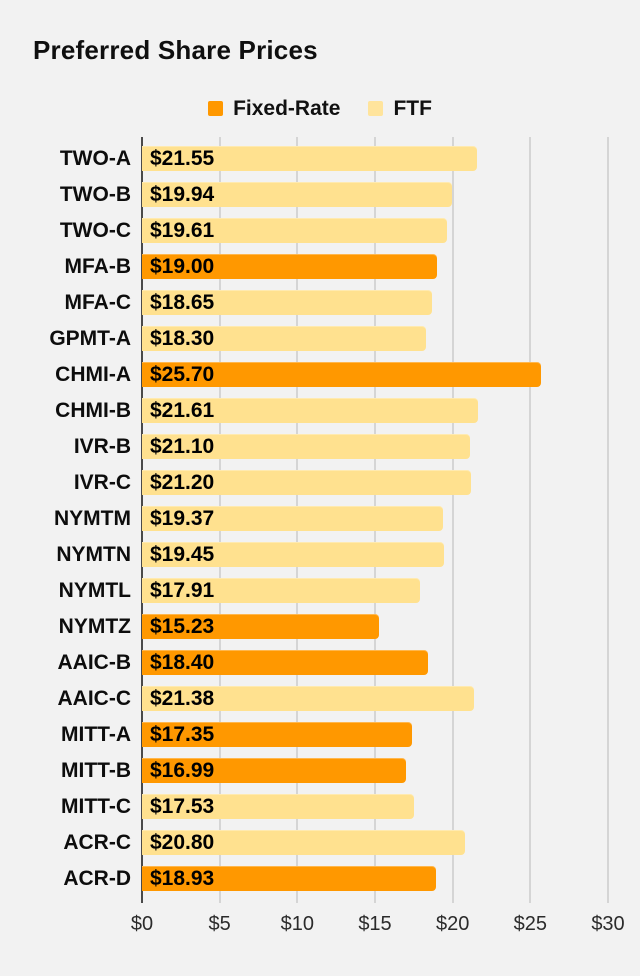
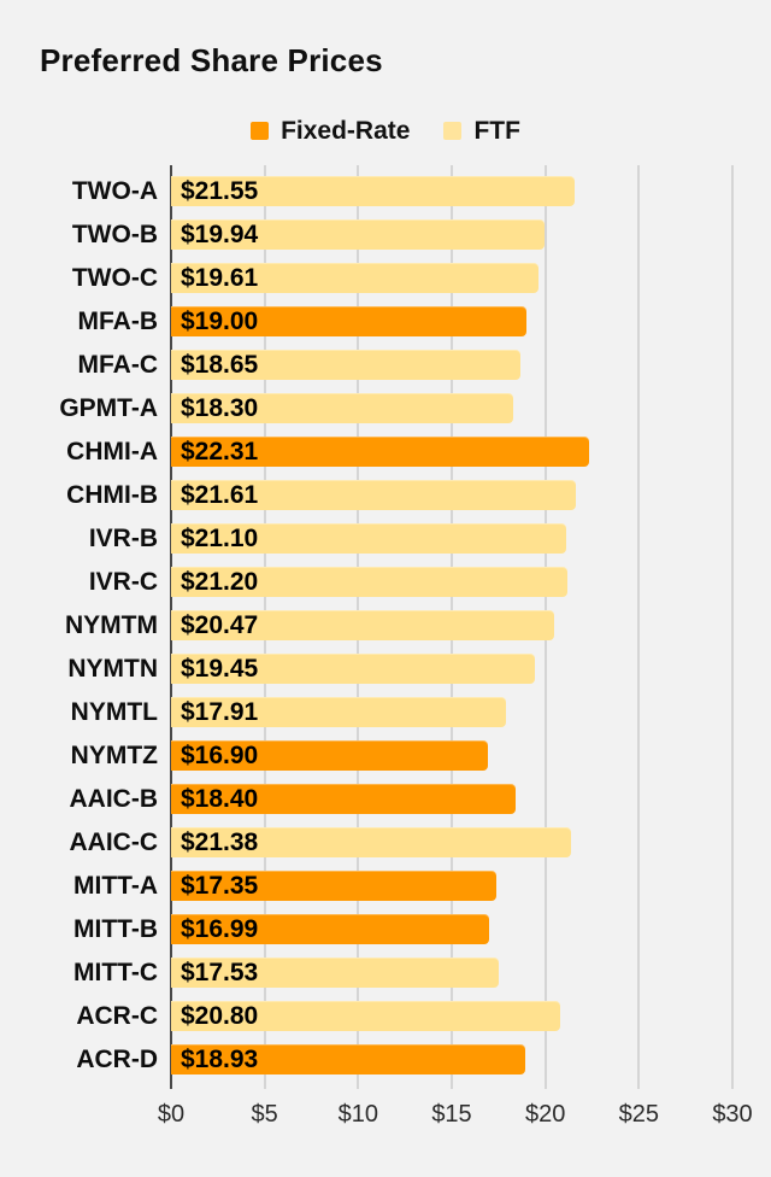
CHMI-A: $25.70 -> $22.31
NYMTM: $19.37 -> $20.47
NYMTZ: $15.23 -> $16.90
